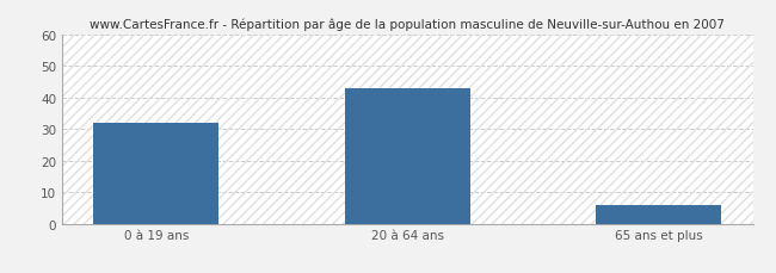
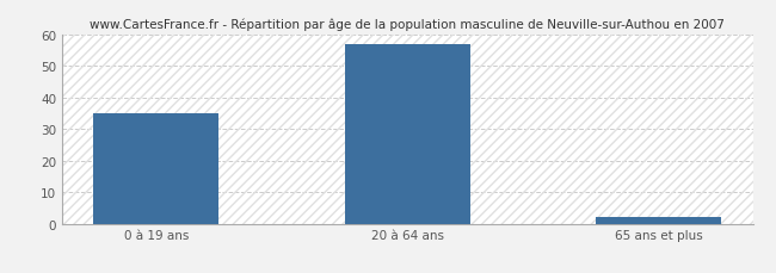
0 à 19 ans: 32 -> 35
20 à 64 ans: 43 -> 57
65 ans et plus: 6 -> 2
